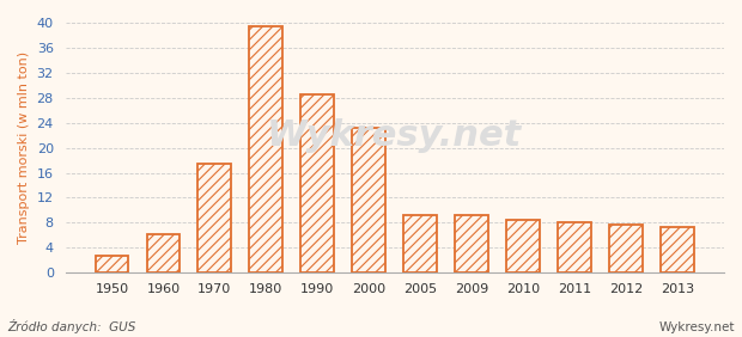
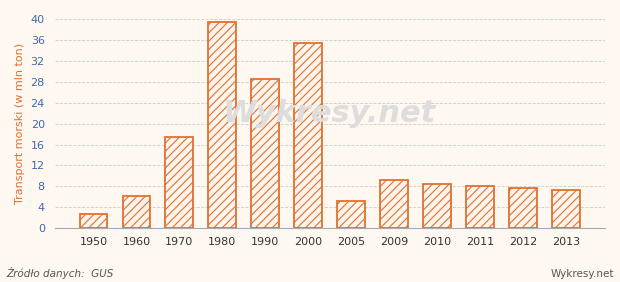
2000: 23.2 -> 35.4
2005: 9.3 -> 5.2
